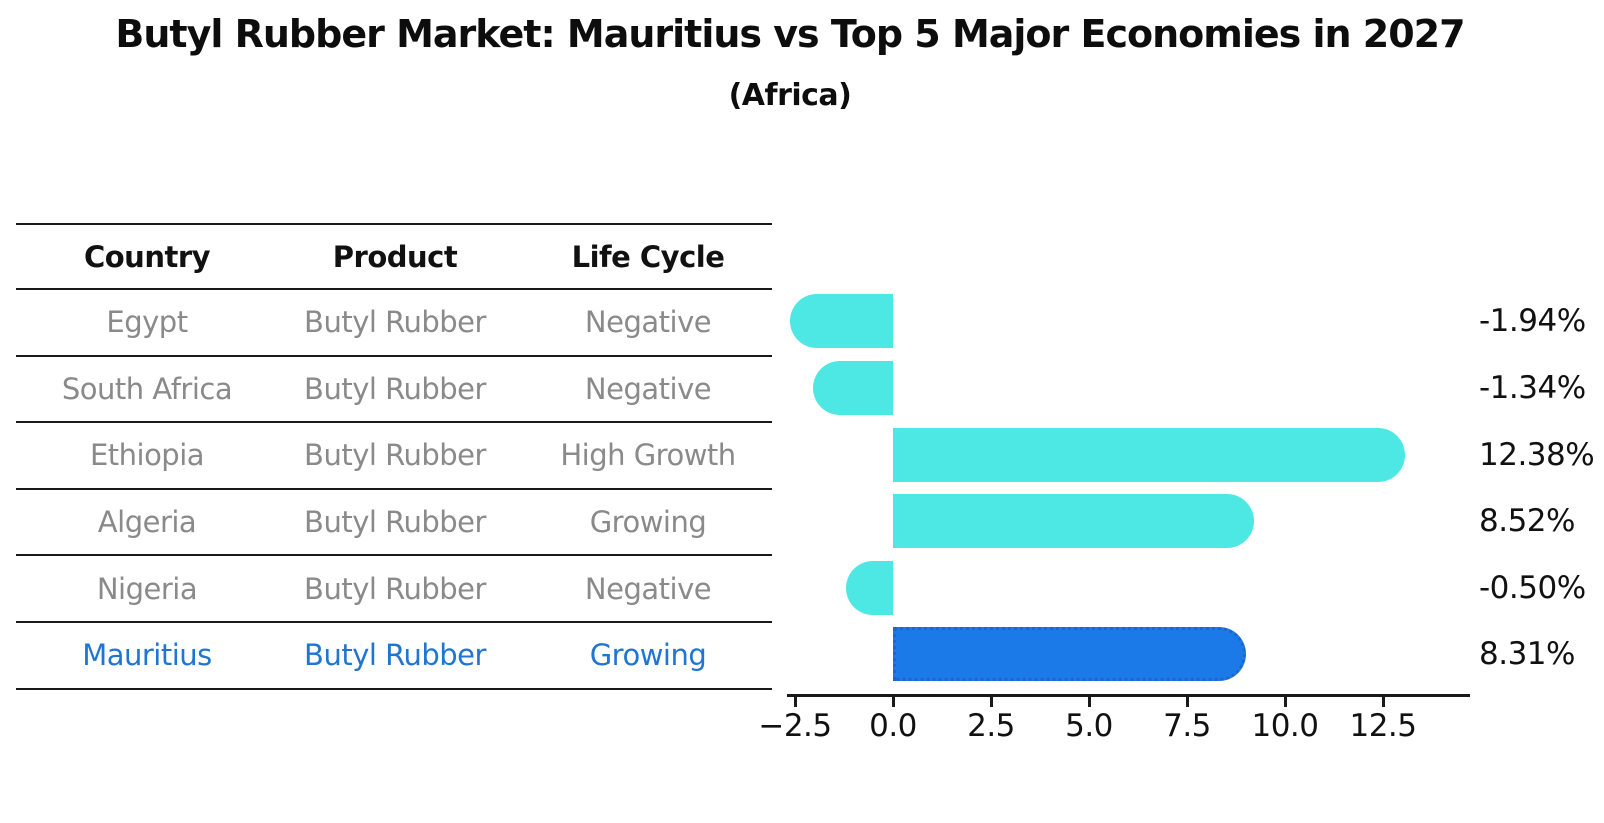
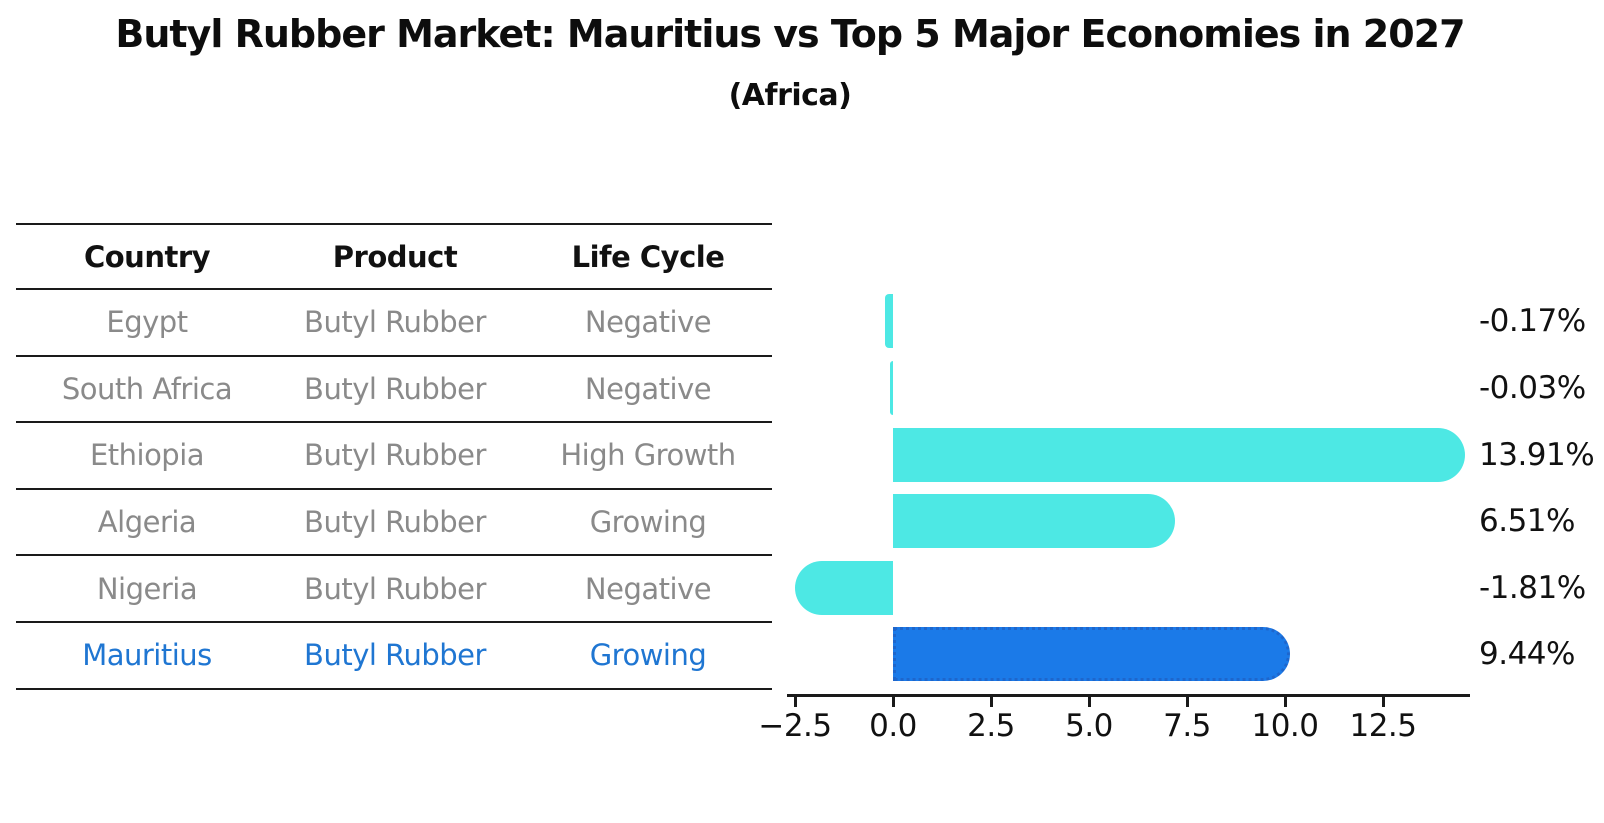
Egypt: -1.94% -> -0.17%
South Africa: -1.34% -> -0.03%
Ethiopia: 12.38% -> 13.91%
Algeria: 8.52% -> 6.51%
Nigeria: -0.50% -> -1.81%
Mauritius: 8.31% -> 9.44%
